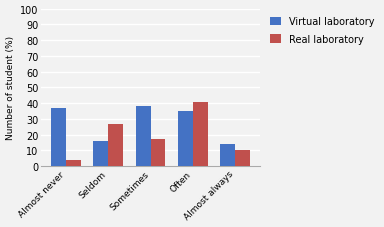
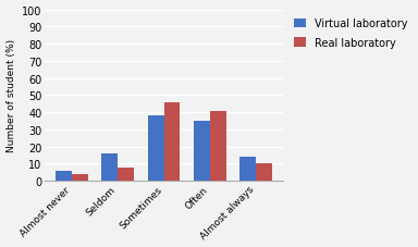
Virtual laboratory/Almost never: 37 -> 6
Real laboratory/Seldom: 27 -> 8
Real laboratory/Sometimes: 17 -> 46
